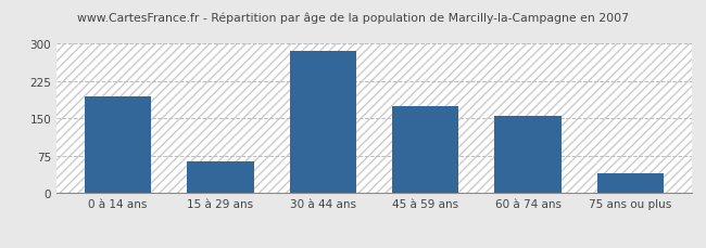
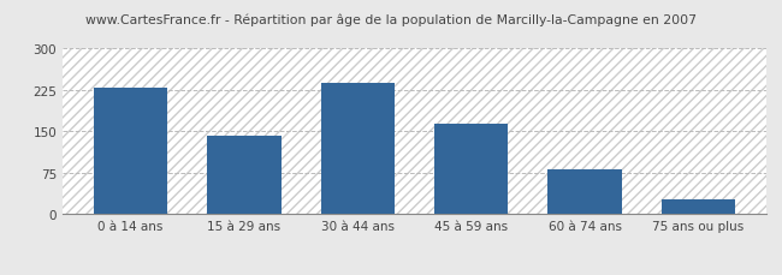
0 à 14 ans: 195 -> 230
15 à 29 ans: 65 -> 143
30 à 44 ans: 285 -> 237
45 à 59 ans: 175 -> 163
60 à 74 ans: 155 -> 82
75 ans ou plus: 40 -> 28
